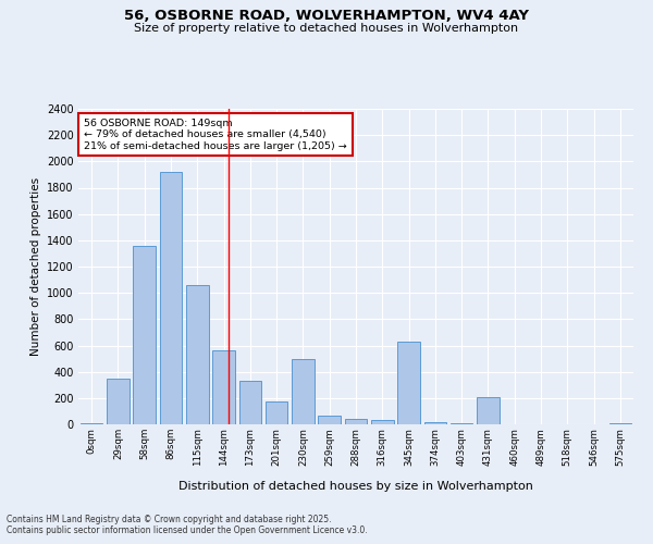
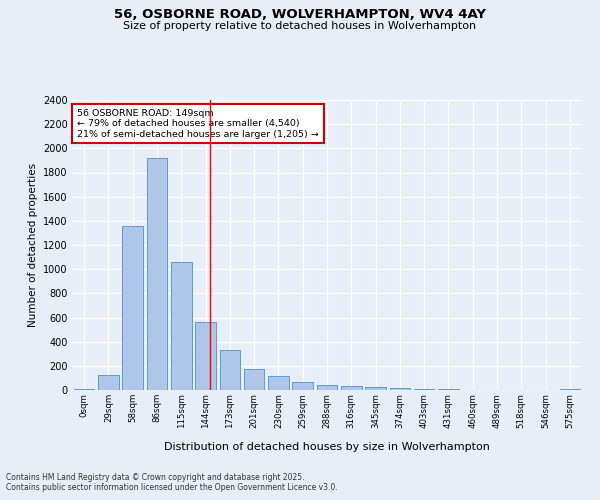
29sqm: 350 -> 120
230sqm: 500 -> 120
345sqm: 630 -> 20
431sqm: 210 -> 0
